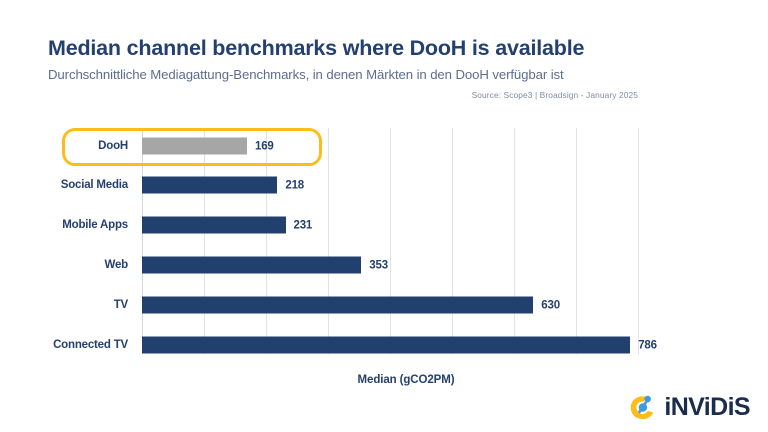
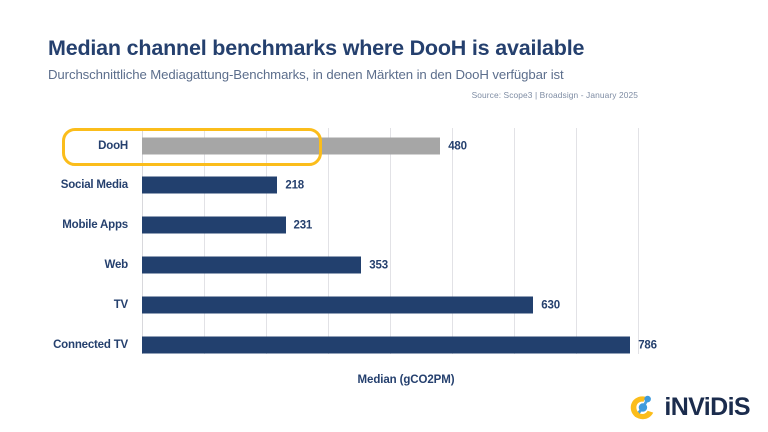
DooH: 169 -> 480
